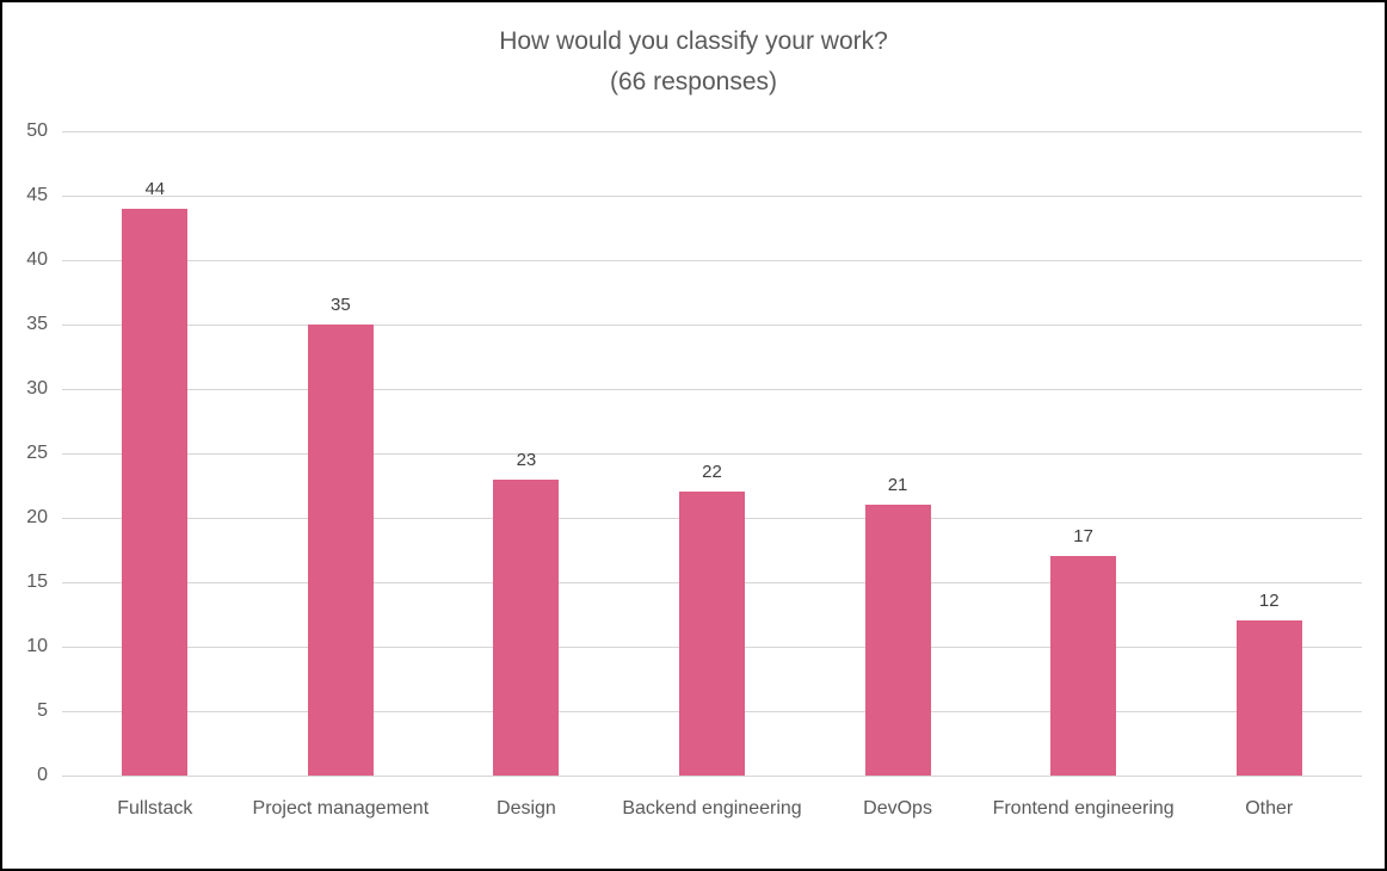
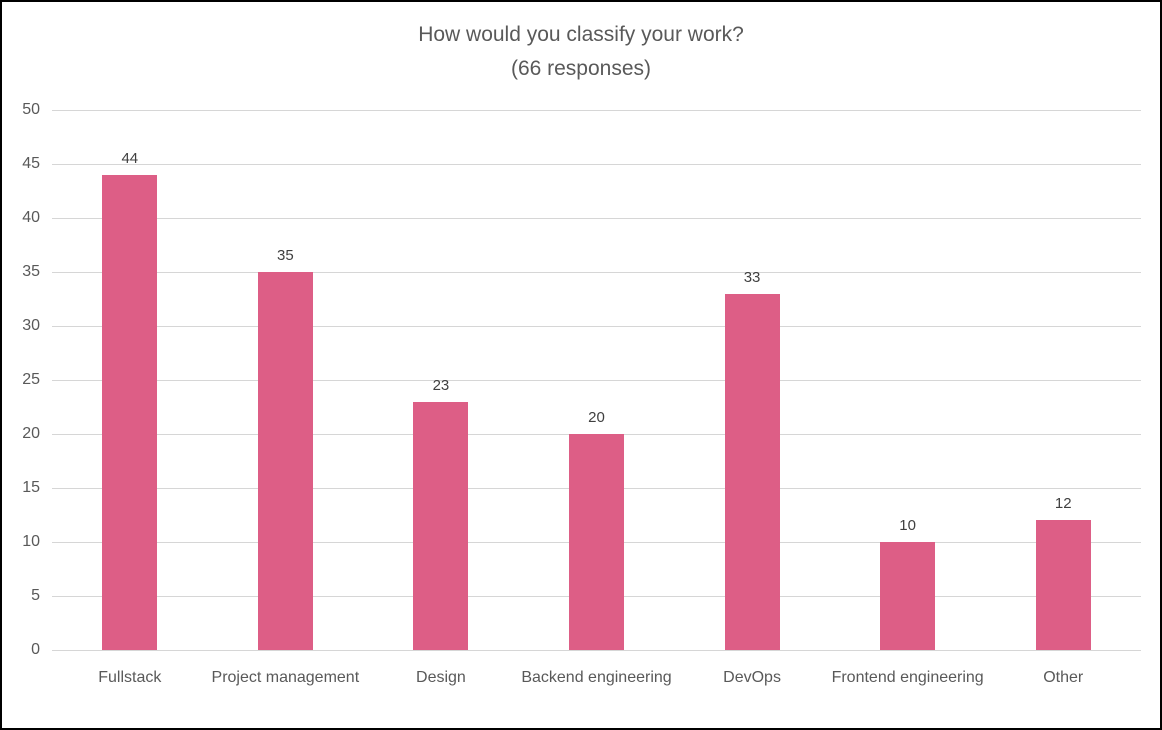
Backend engineering: 22 -> 20
DevOps: 21 -> 33
Frontend engineering: 17 -> 10
